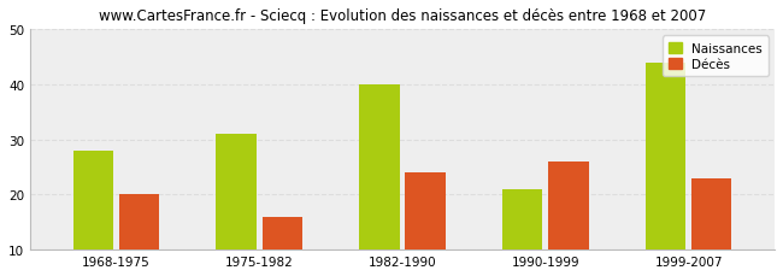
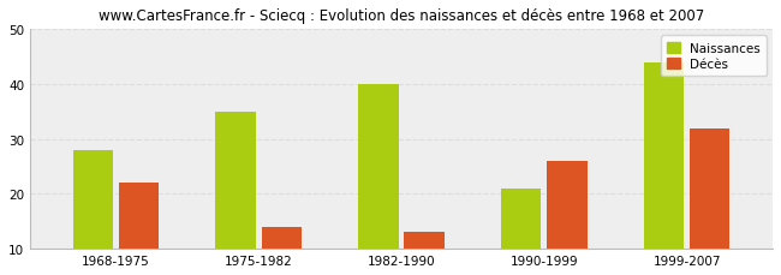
Décès/1968-1975: 20 -> 22
Naissances/1975-1982: 31 -> 35
Décès/1975-1982: 16 -> 14
Décès/1982-1990: 24 -> 13
Décès/1999-2007: 23 -> 32
